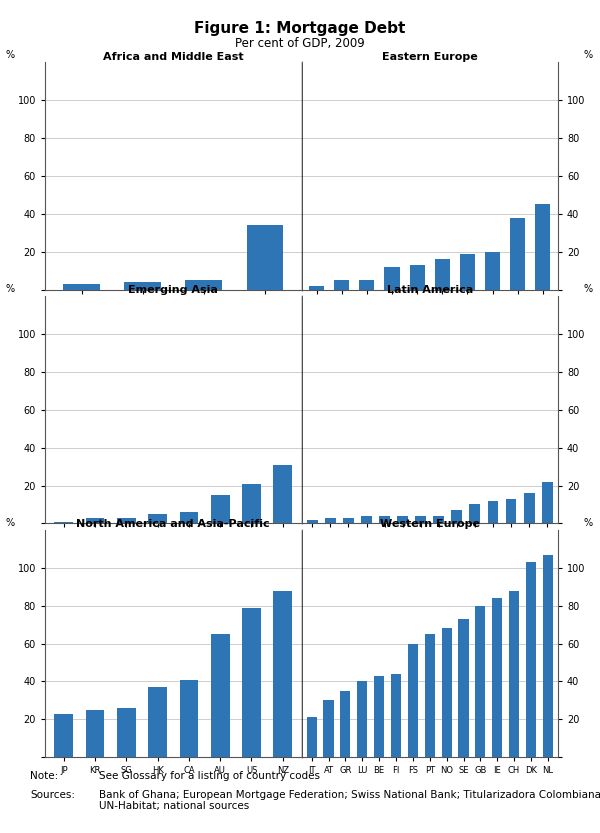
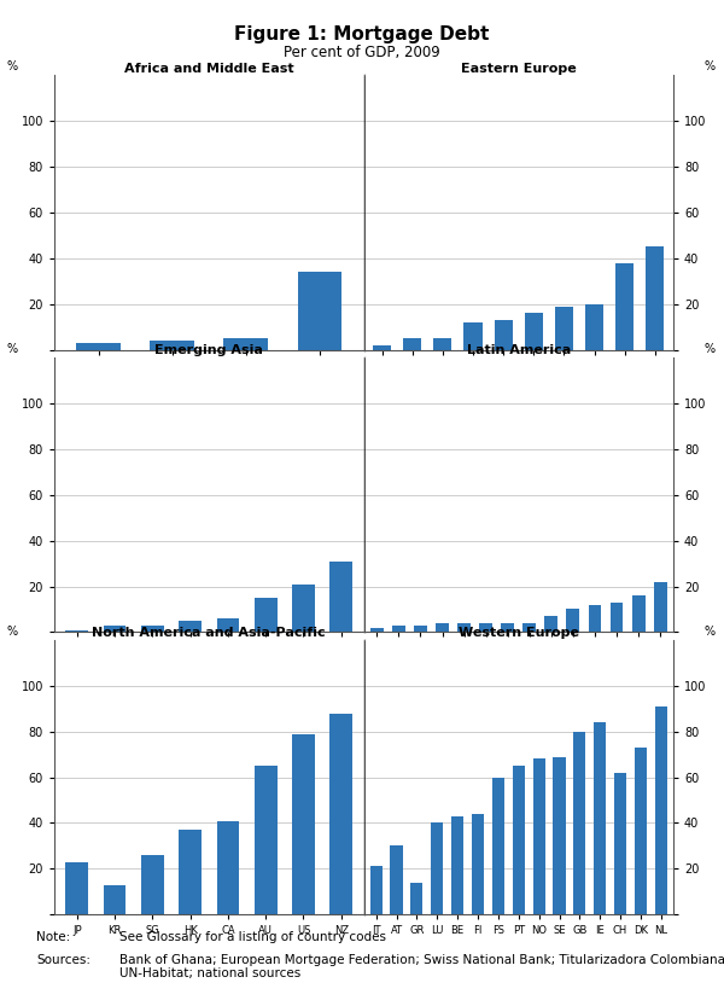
North America and Asia-Pacific/KR: 25 -> 13
Western Europe/GR: 35 -> 14
Western Europe/SE: 73 -> 69
Western Europe/CH: 88 -> 62
Western Europe/DK: 103 -> 73
Western Europe/NL: 107 -> 91
